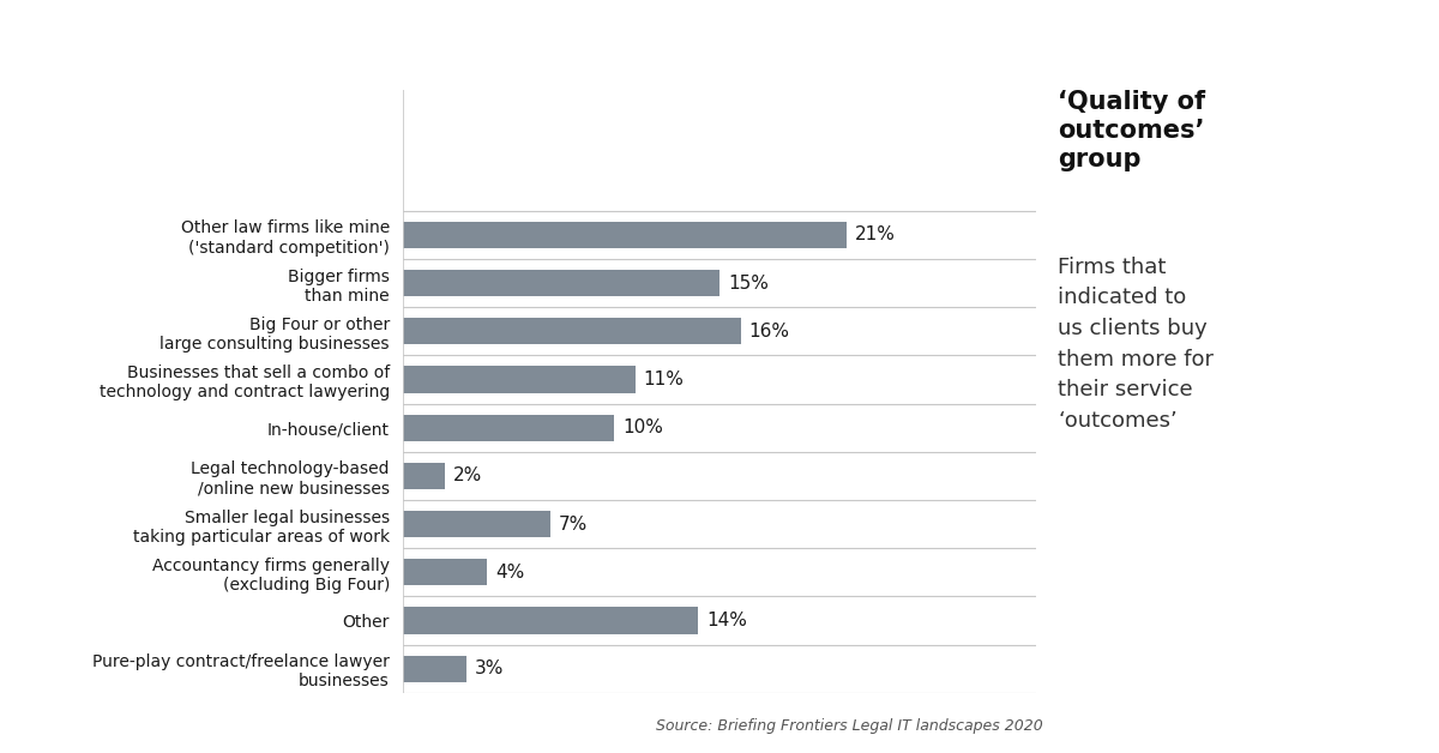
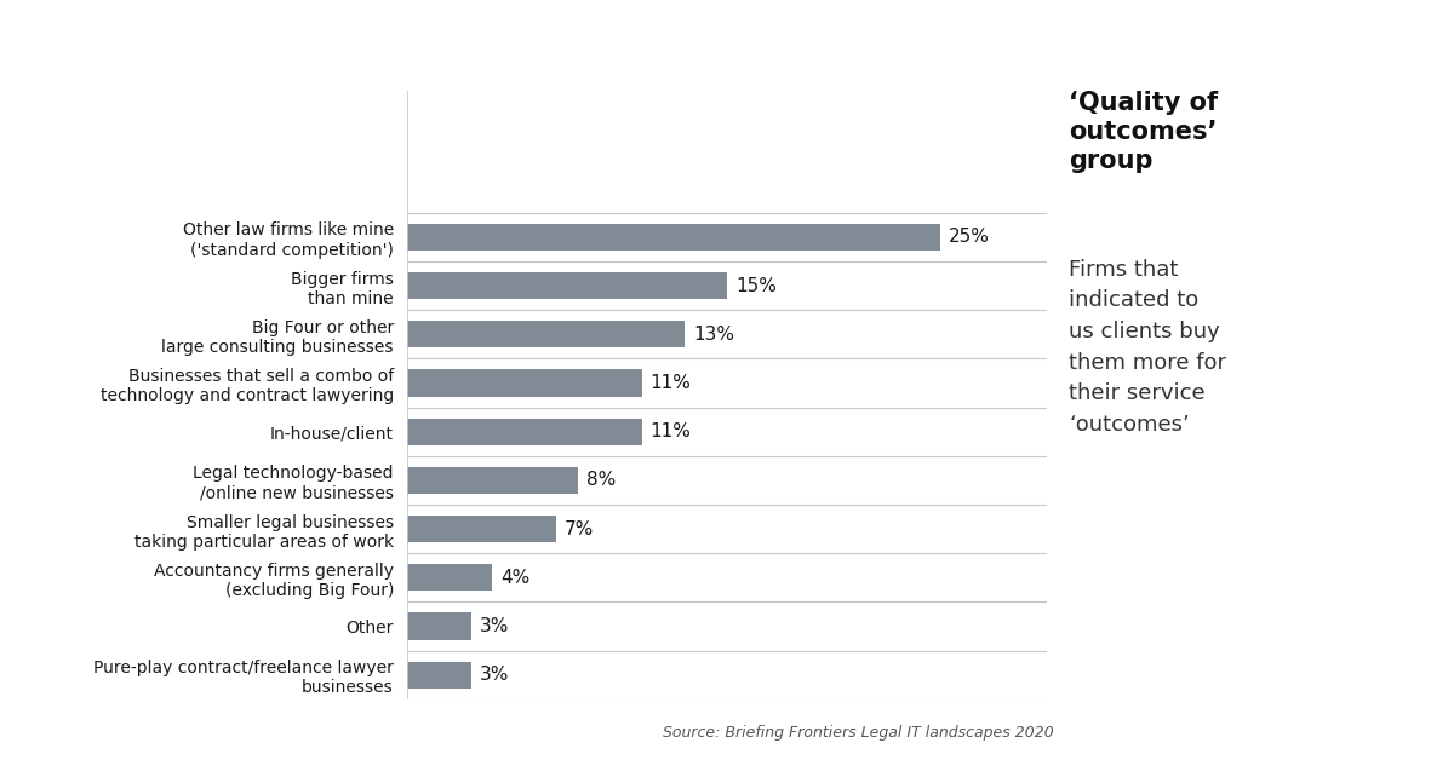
Other law firms like mine ('standard competition'): 21% -> 25%
Big Four or other large consulting businesses: 16% -> 13%
In-house/client: 10% -> 11%
Legal technology-based /online new businesses: 2% -> 8%
Other: 14% -> 3%
